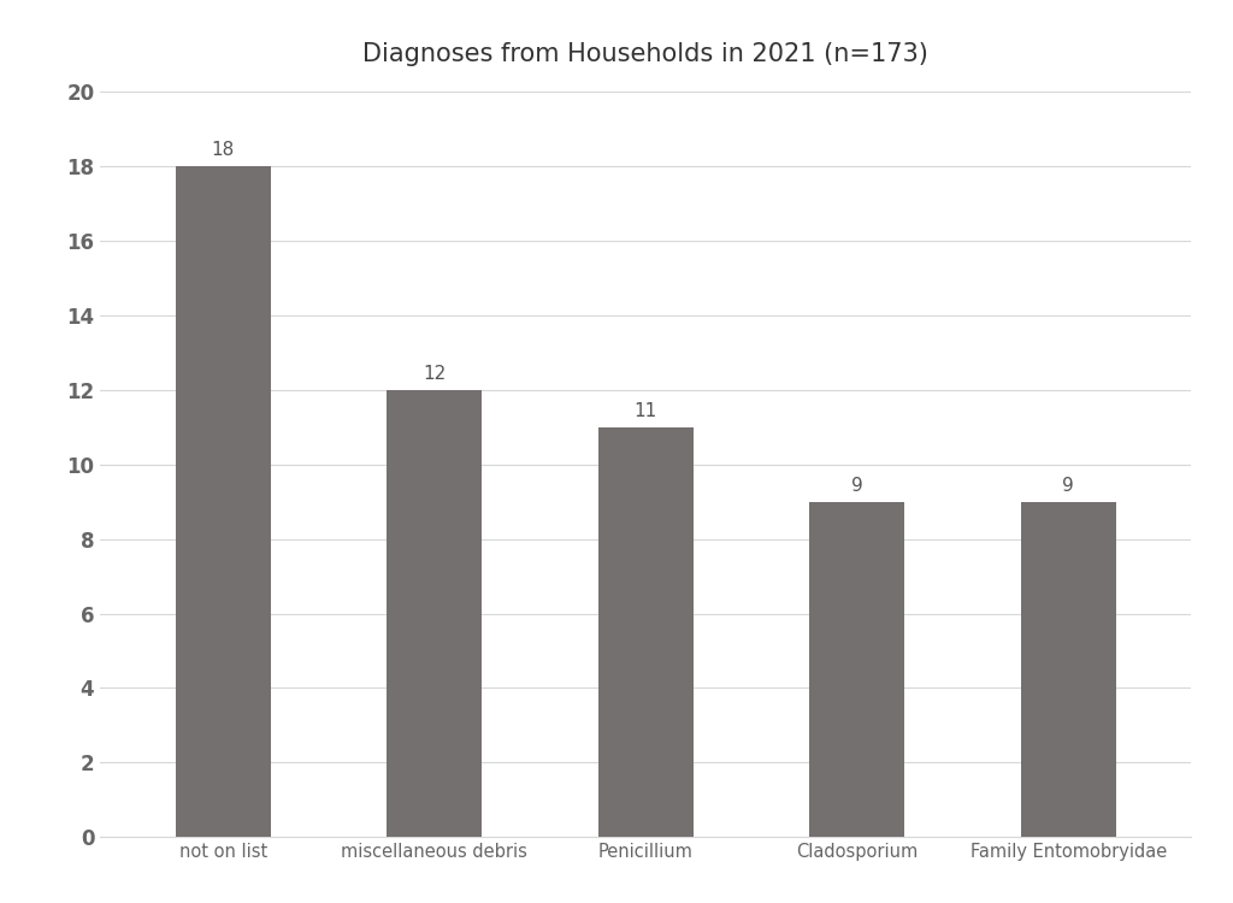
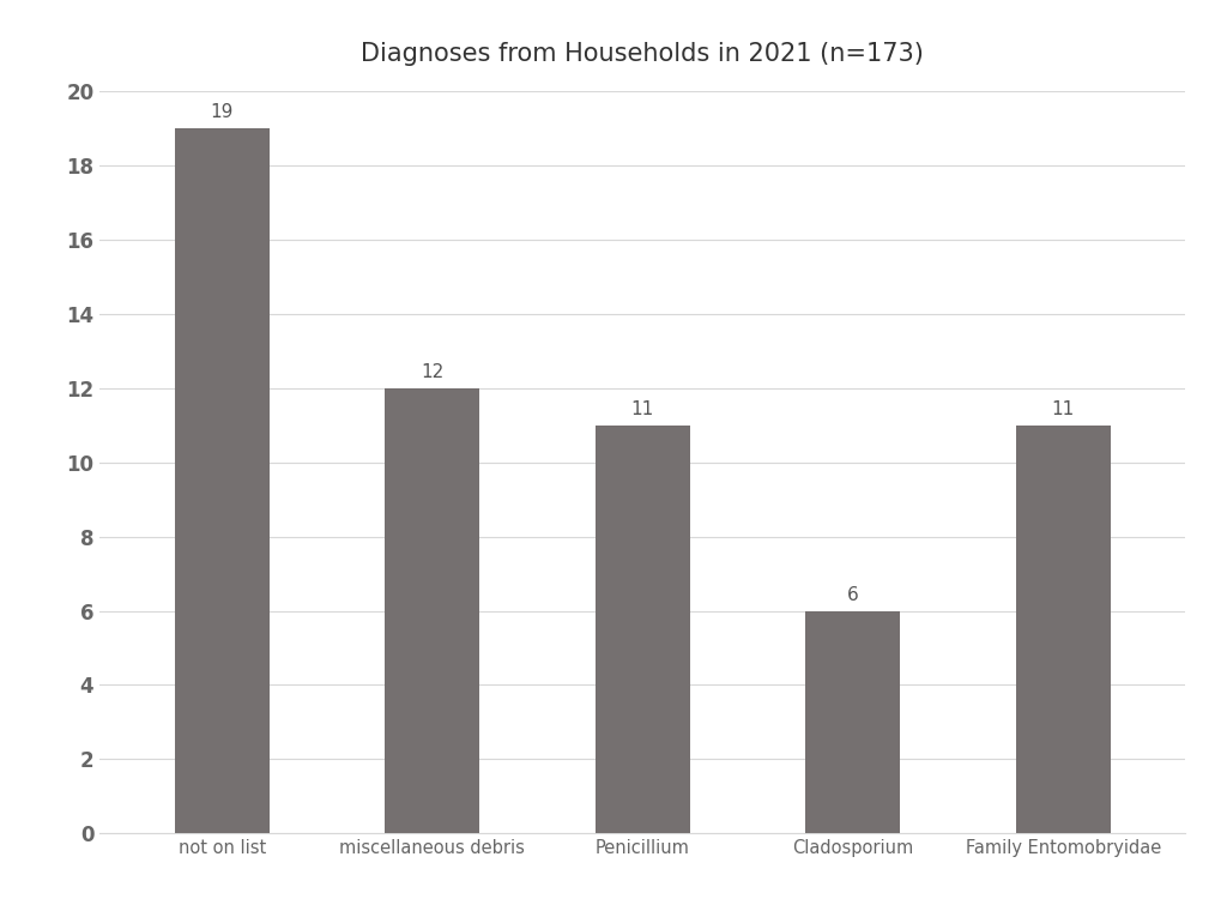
not on list: 18 -> 19
Cladosporium: 9 -> 6
Family Entomobryidae: 9 -> 11
